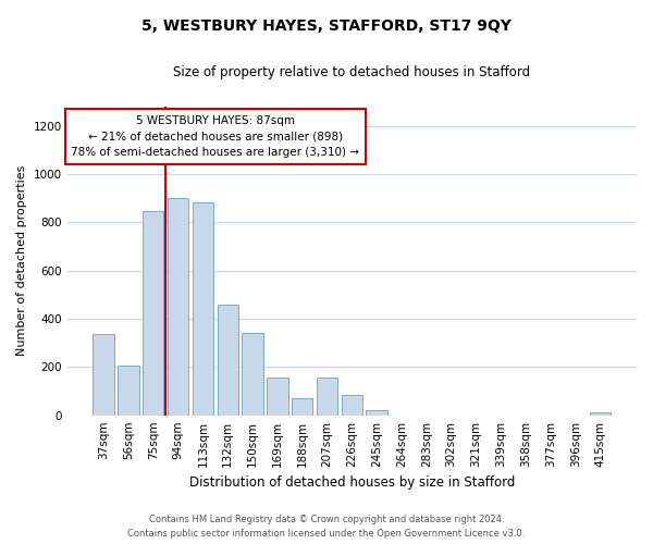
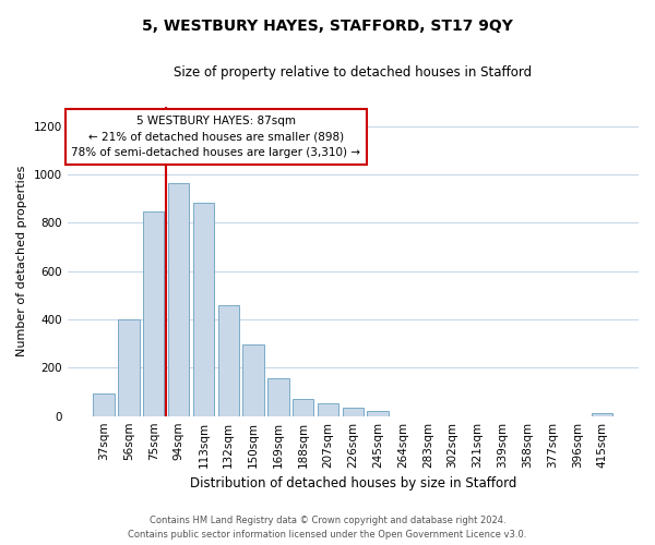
37sqm: 335 -> 95
56sqm: 205 -> 400
94sqm: 900 -> 965
150sqm: 340 -> 295
207sqm: 155 -> 52
226sqm: 85 -> 35
